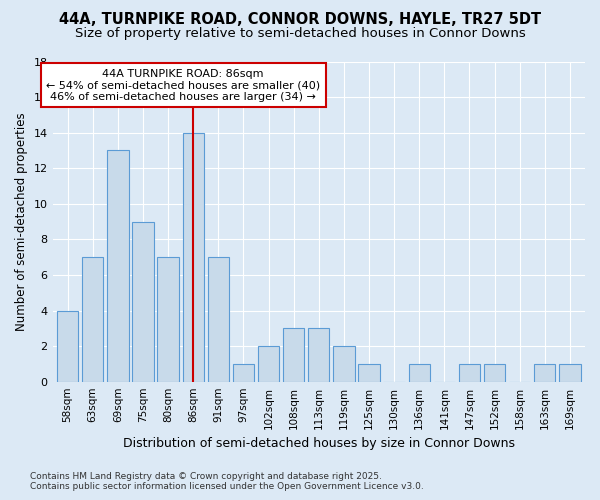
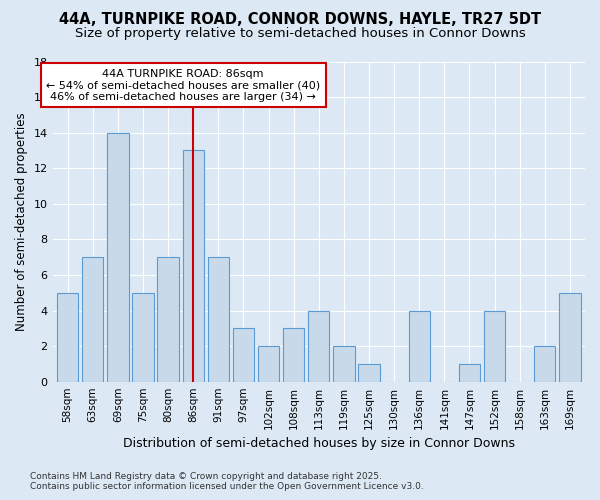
58sqm: 4 -> 5
69sqm: 13 -> 14
75sqm: 9 -> 5
86sqm: 14 -> 13
97sqm: 1 -> 3
113sqm: 3 -> 4
136sqm: 1 -> 4
152sqm: 1 -> 4
163sqm: 1 -> 2
169sqm: 1 -> 5
